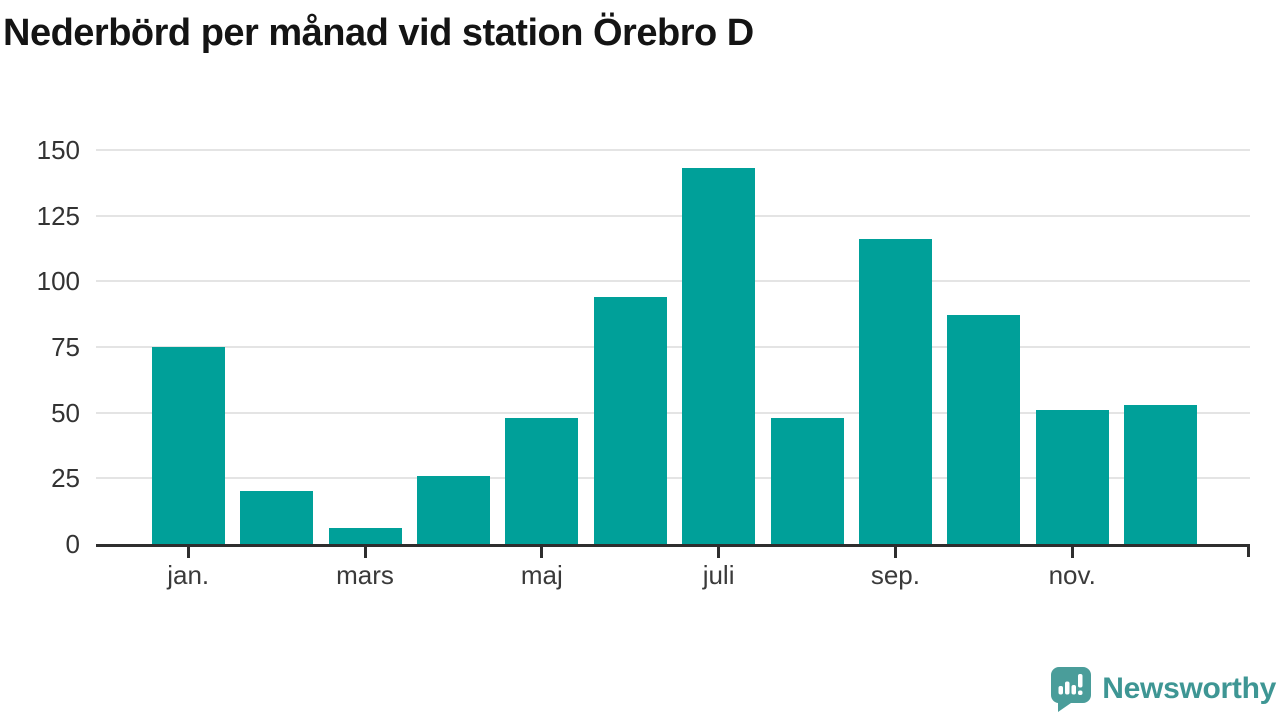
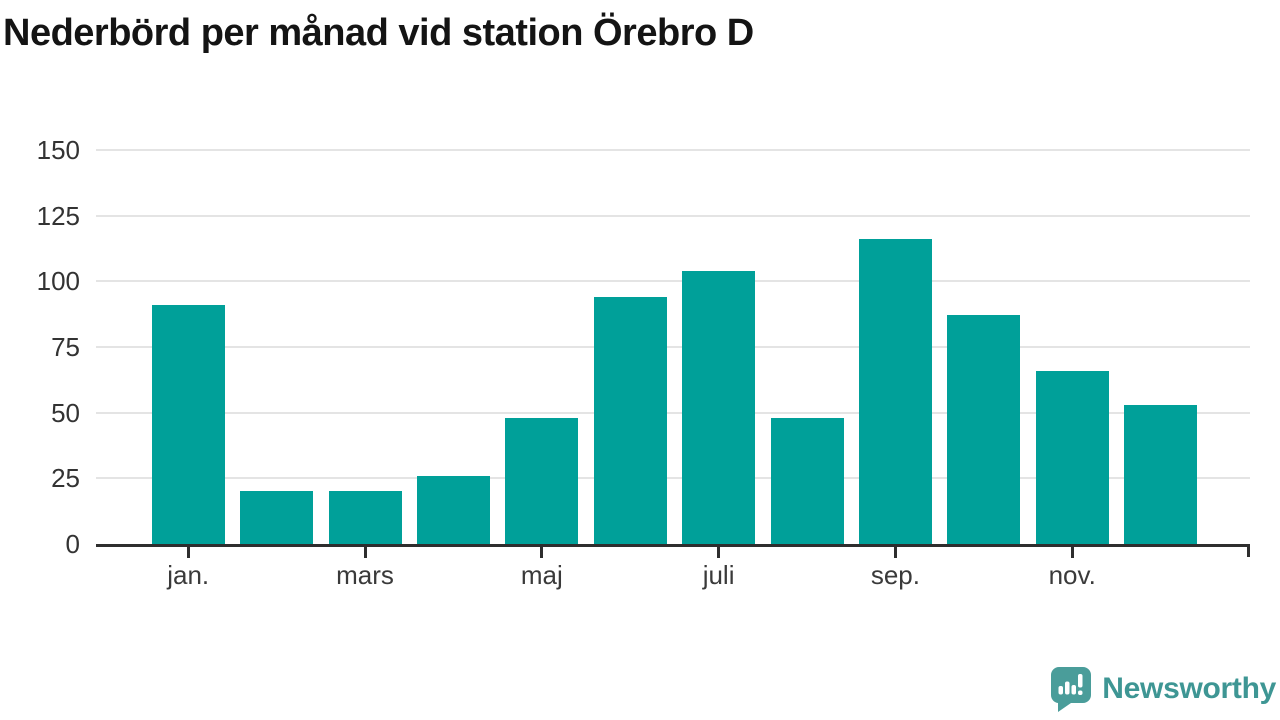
jan.: 75 -> 91
mars: 6 -> 20
juli: 143 -> 104
nov.: 51 -> 66
